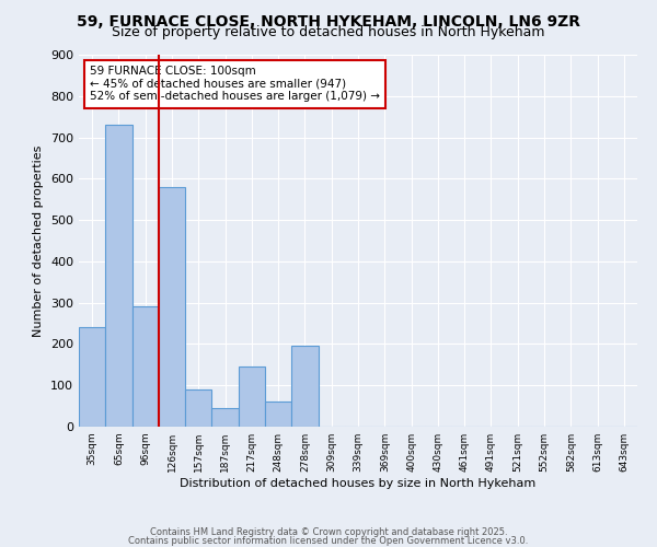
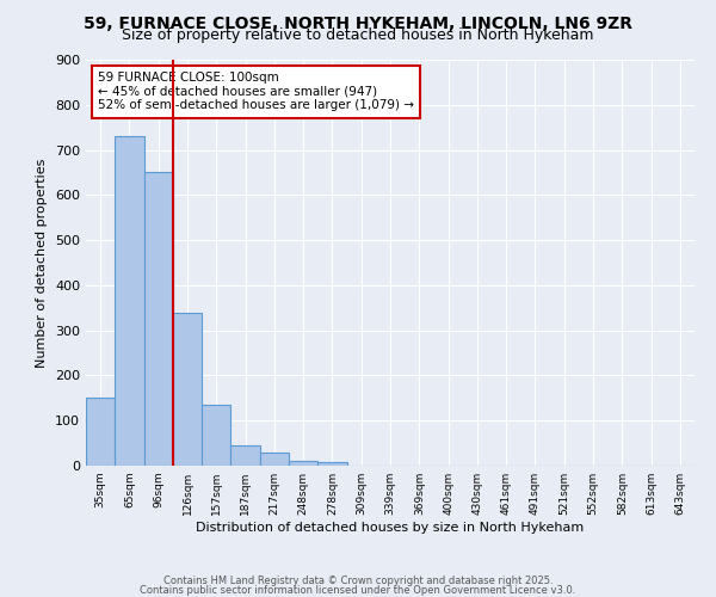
35sqm: 240 -> 150
96sqm: 290 -> 650
126sqm: 580 -> 340
157sqm: 90 -> 135
217sqm: 145 -> 30
248sqm: 60 -> 10
278sqm: 195 -> 8
